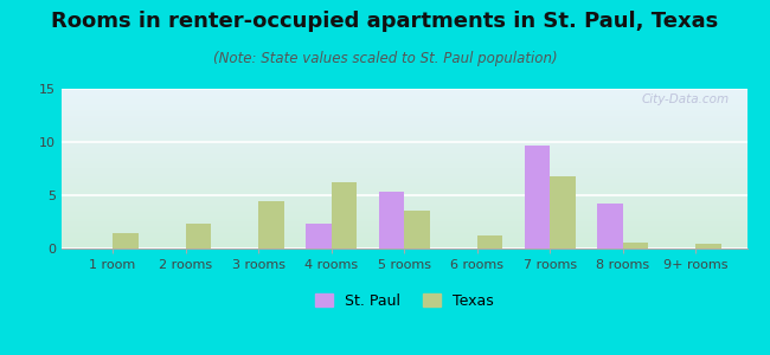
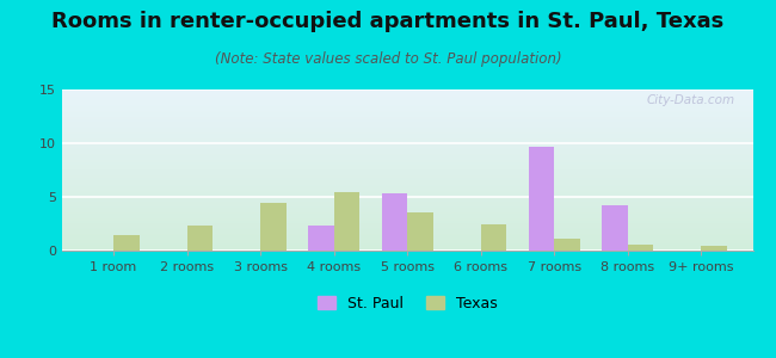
Texas/4 rooms: 6.2 -> 5.4
Texas/6 rooms: 1.2 -> 2.5
Texas/7 rooms: 6.8 -> 1.1
